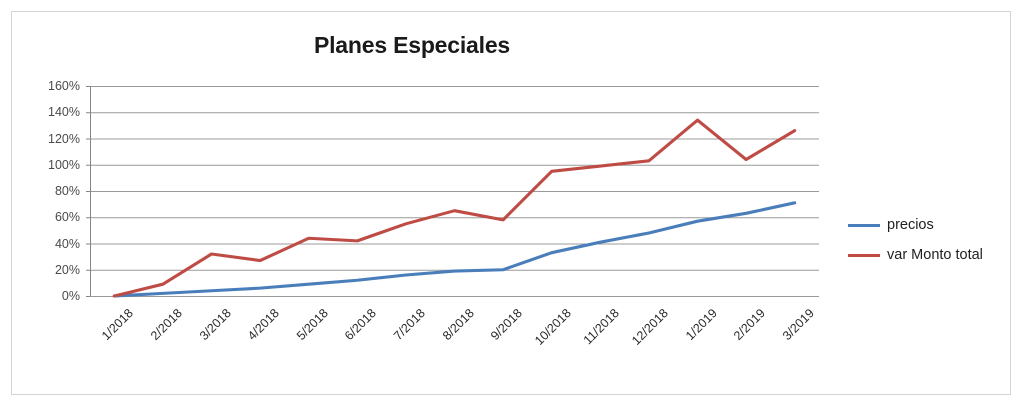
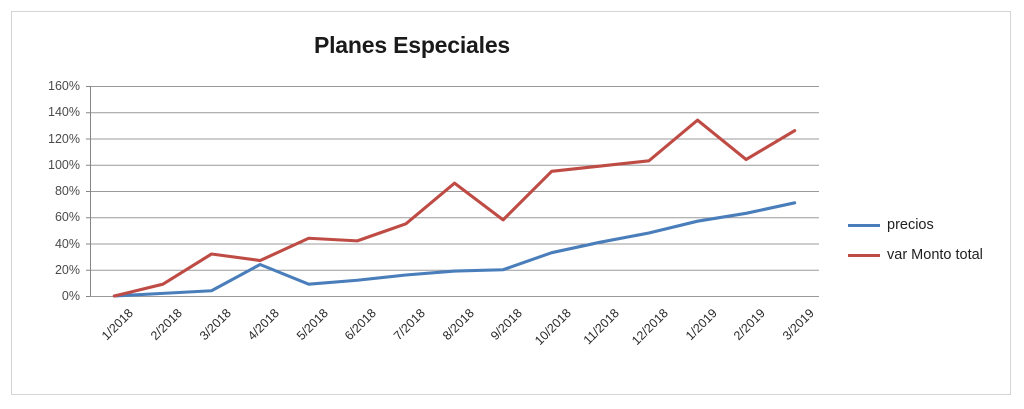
precios/4/2018: 6% -> 24%
var Monto total/8/2018: 65% -> 86%
